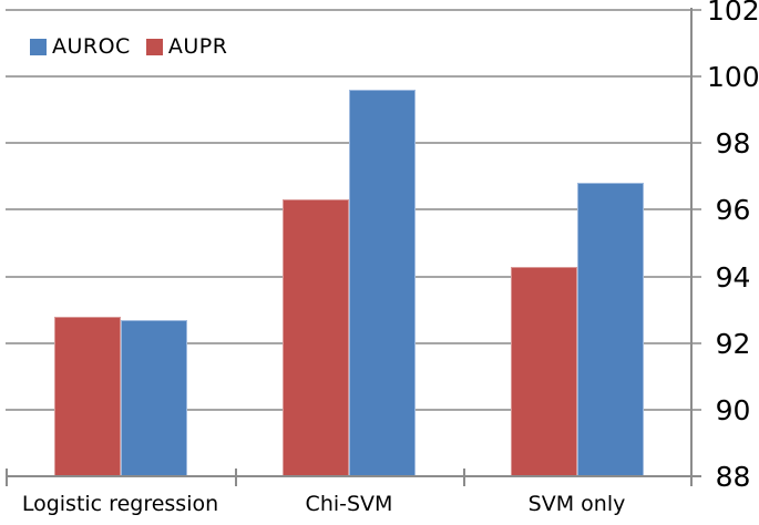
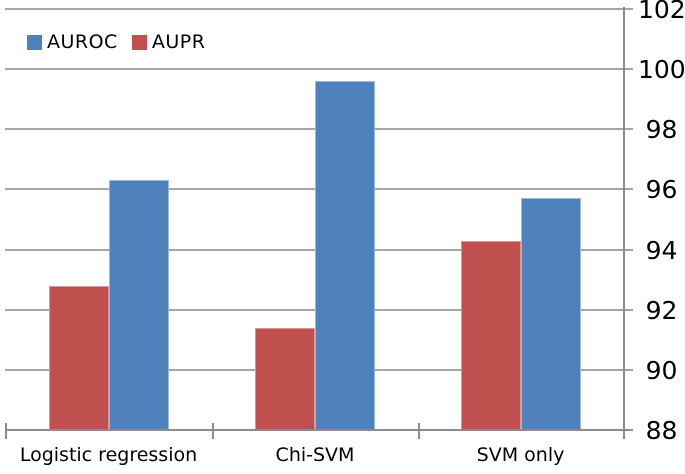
AUROC/Logistic regression: 92.7 -> 96.3
AUPR/Chi-SVM: 96.3 -> 91.4
AUROC/SVM only: 96.8 -> 95.7
